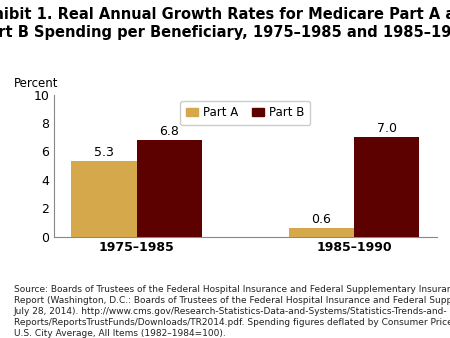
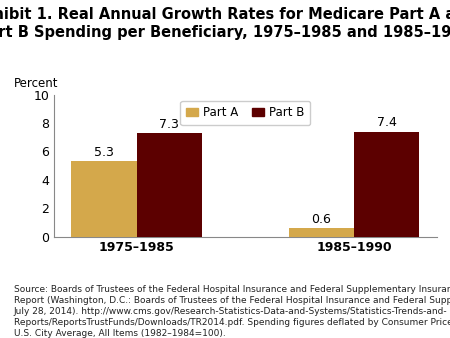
Part B/1975–1985: 6.8 -> 7.3
Part B/1985–1990: 7.0 -> 7.4
